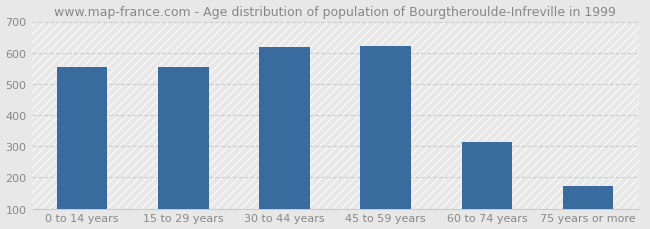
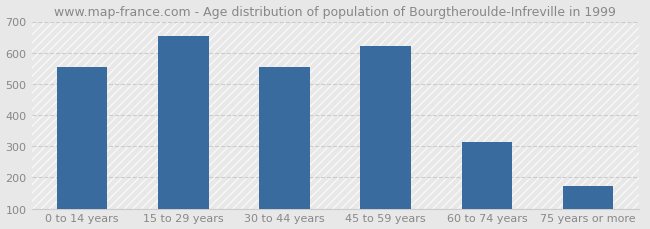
15 to 29 years: 554 -> 655
30 to 44 years: 617 -> 555
